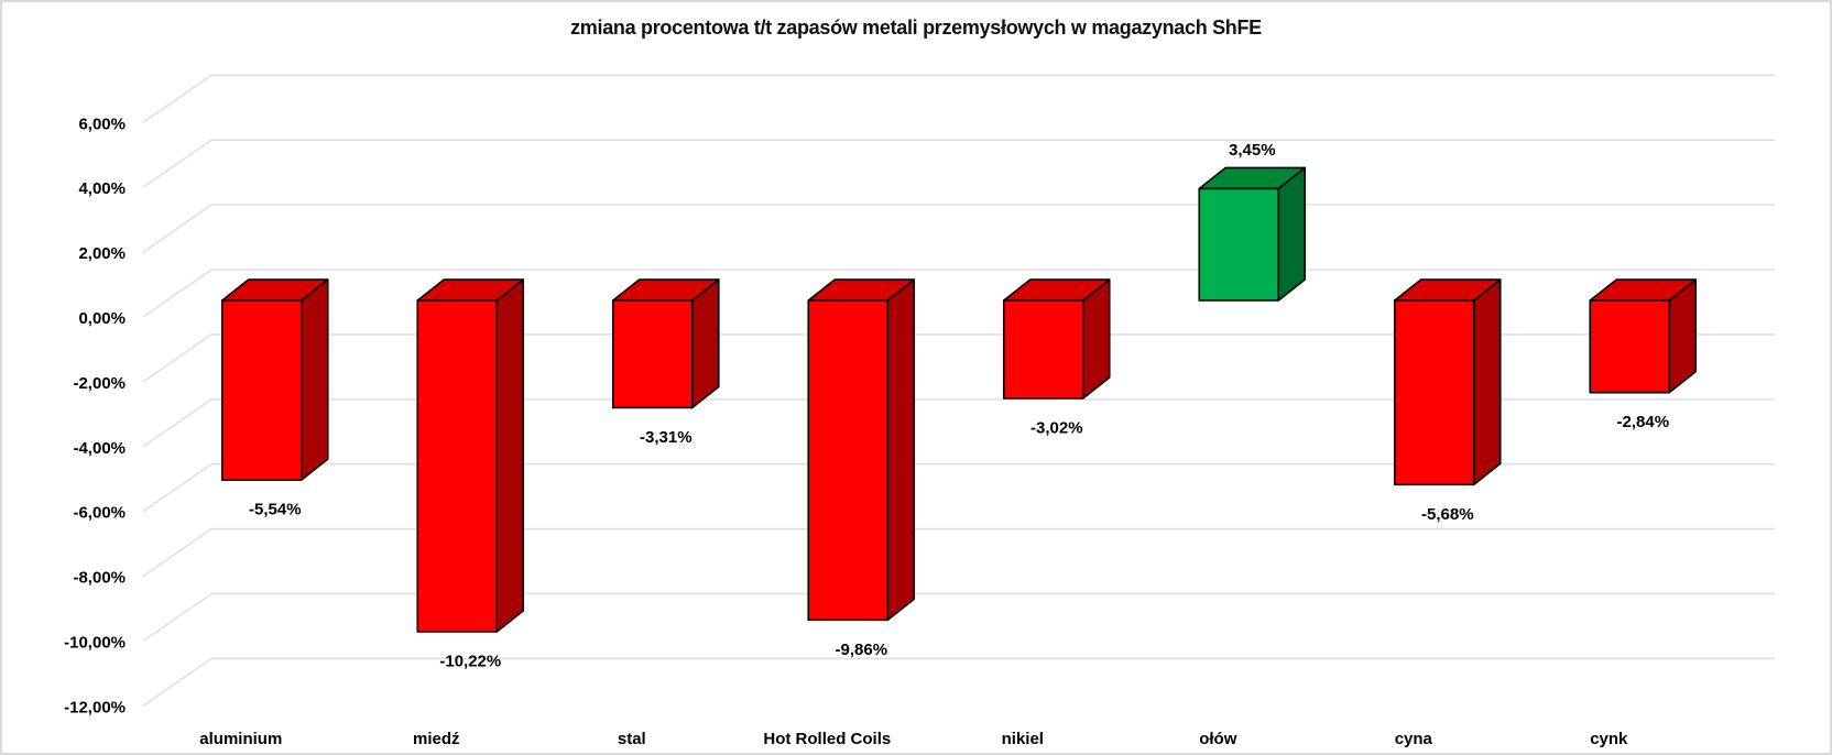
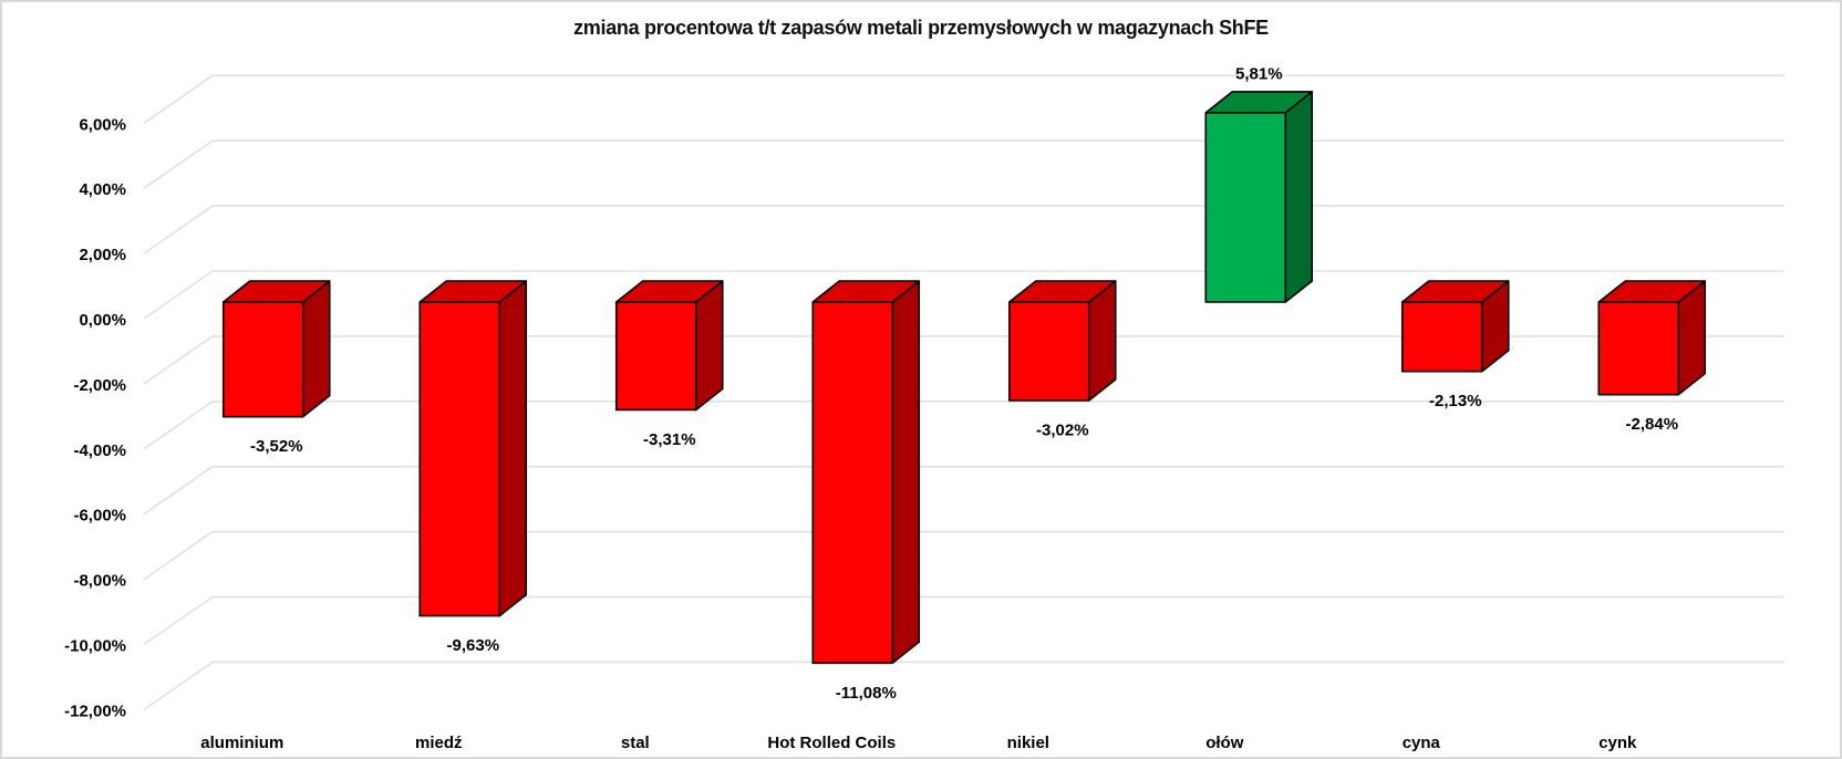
aluminium: -5,54% -> -3,52%
miedź: -10,22% -> -9,63%
Hot Rolled Coils: -9,86% -> -11,08%
ołów: 3,45% -> 5,81%
cyna: -5,68% -> -2,13%
